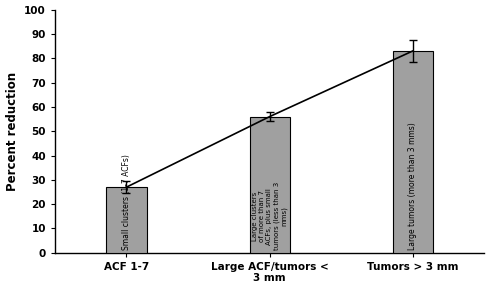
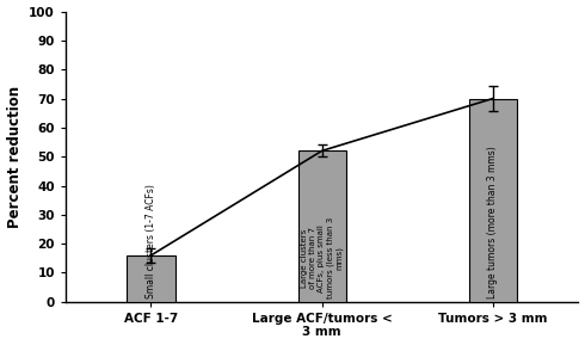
ACF 1-7: 27 -> 16
Large ACF/tumors < 3 mm: 56 -> 52
Tumors > 3 mm: 83 -> 70
